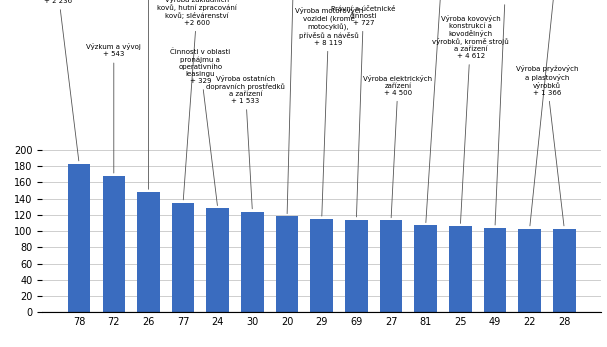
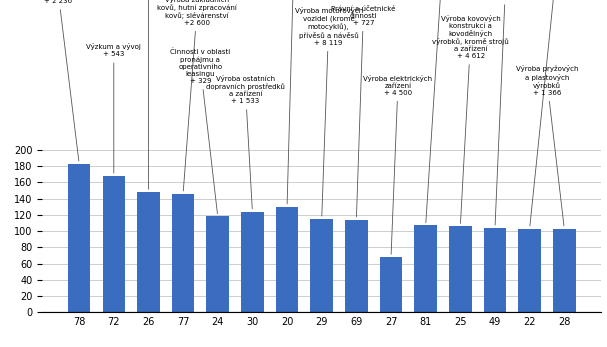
77: 135 -> 146
24: 128 -> 118
20: 118 -> 130
27: 113 -> 68
